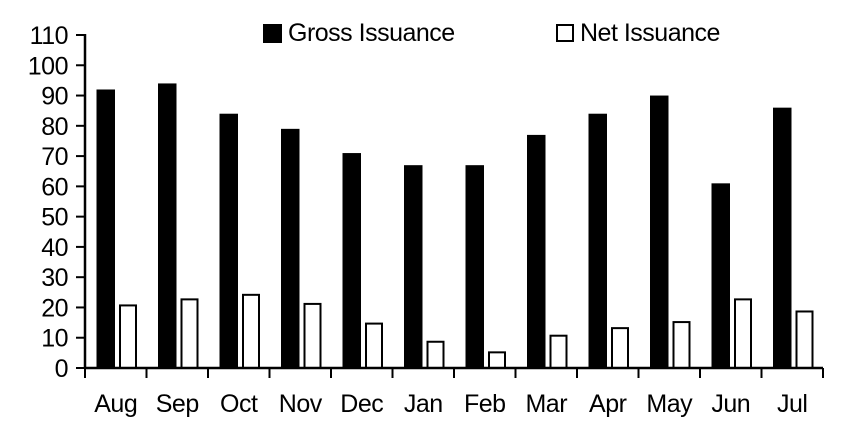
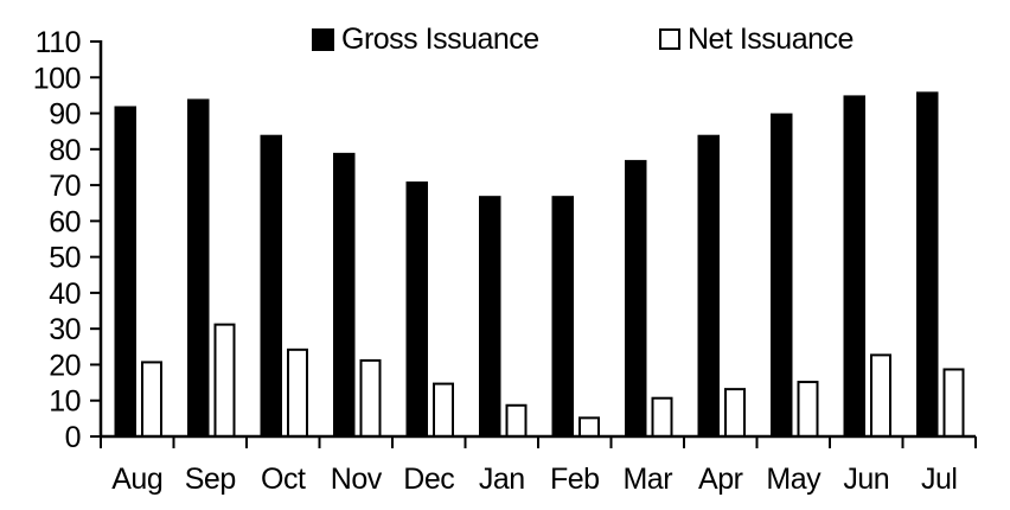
Net Issuance/Sep: 23 -> 32
Gross Issuance/Jun: 61 -> 95
Gross Issuance/Jul: 86 -> 96
